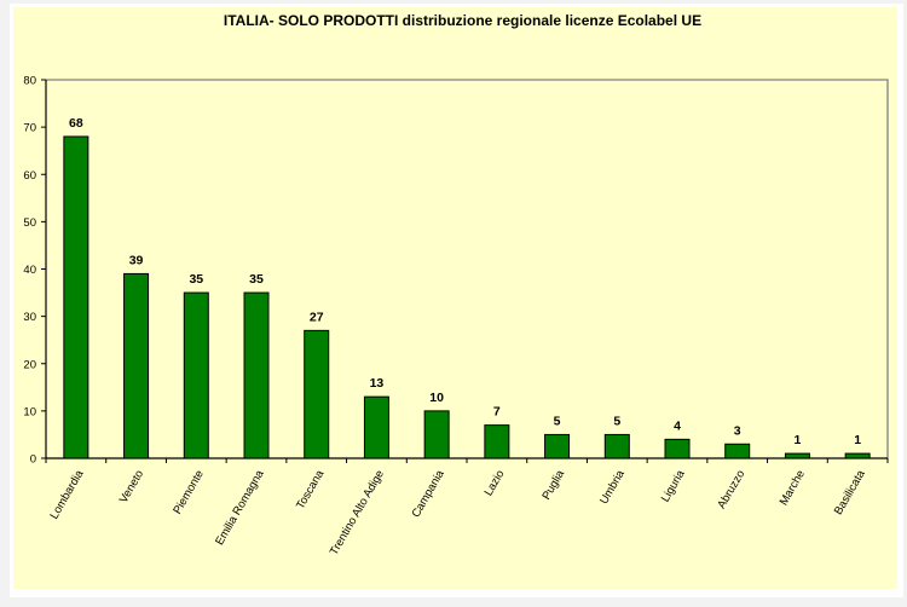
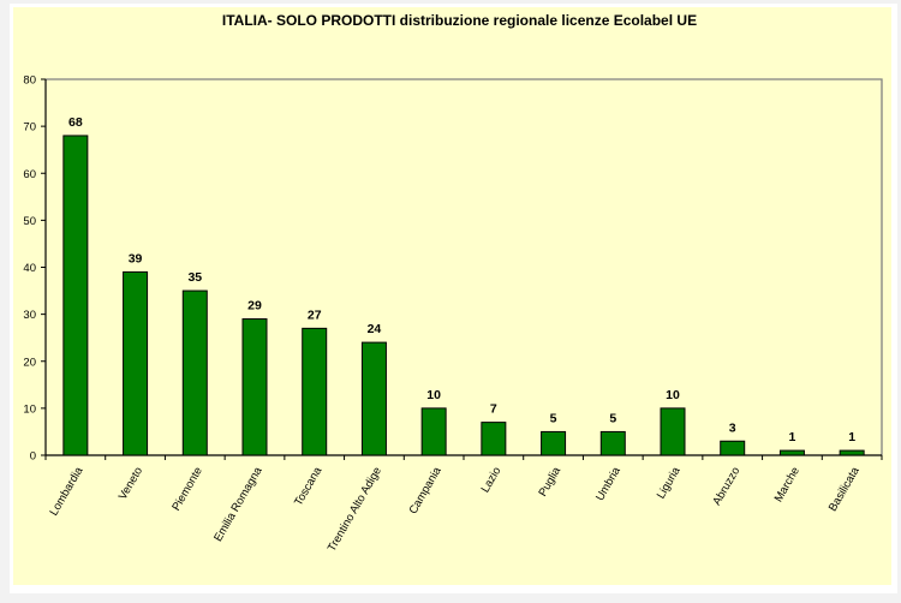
Emilia Romagna: 35 -> 29
Trentino Alto Adige: 13 -> 24
Liguria: 4 -> 10
